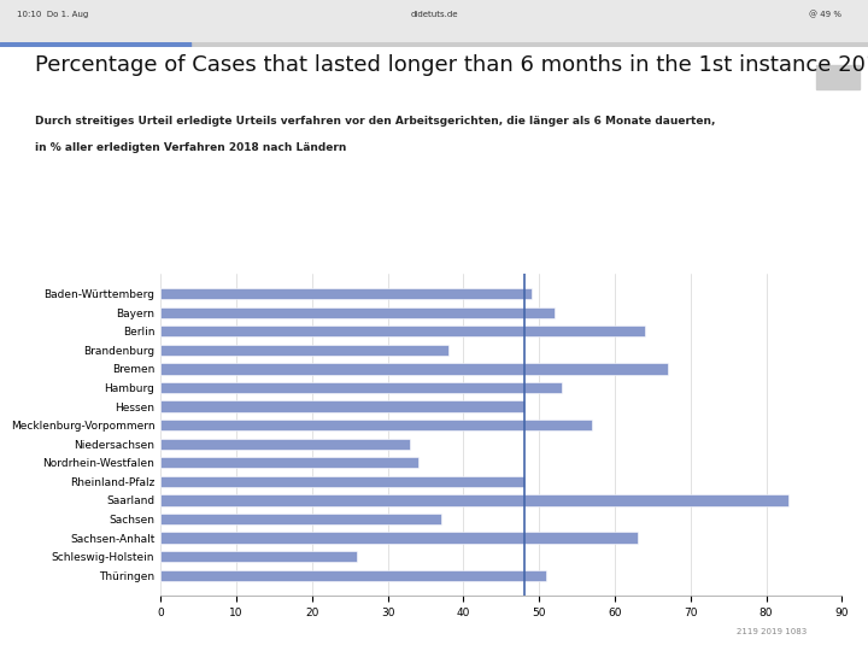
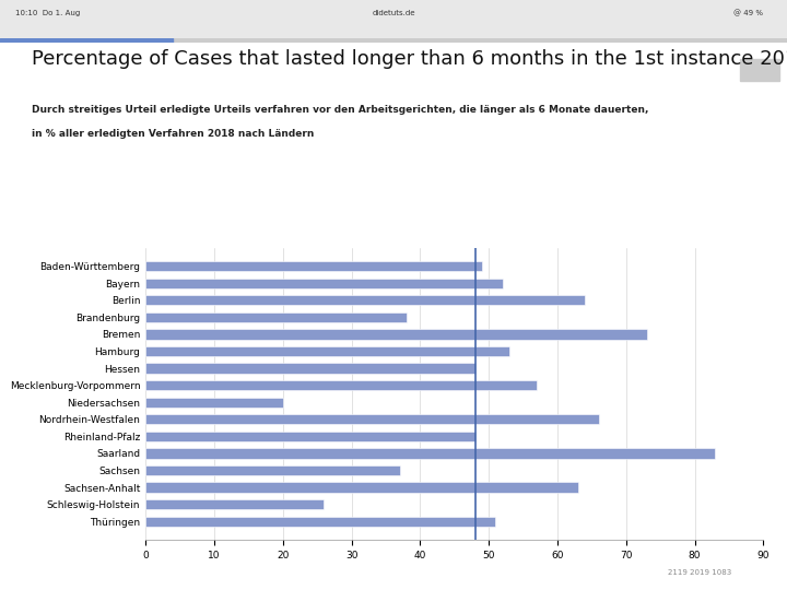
Bremen: 67 -> 73
Niedersachsen: 33 -> 20
Nordrhein-Westfalen: 34 -> 66
